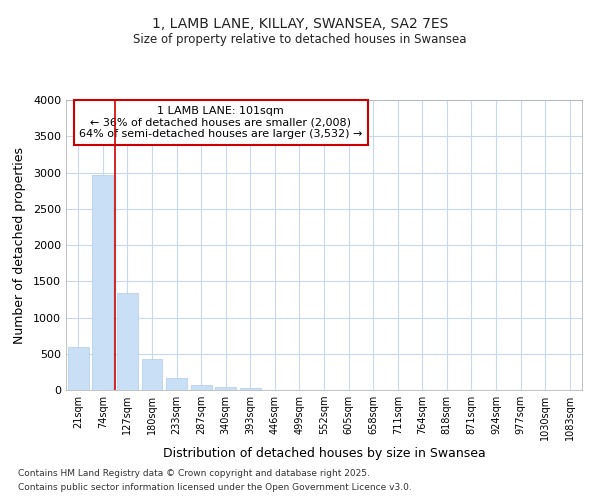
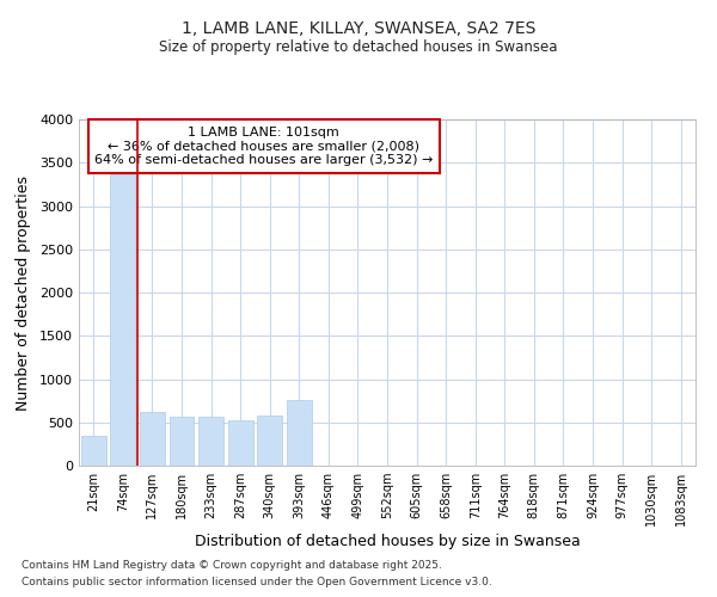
21sqm: 590 -> 340
74sqm: 2970 -> 3360
127sqm: 1340 -> 620
180sqm: 430 -> 560
233sqm: 160 -> 560
287sqm: 70 -> 520
340sqm: 40 -> 580
393sqm: 30 -> 760
